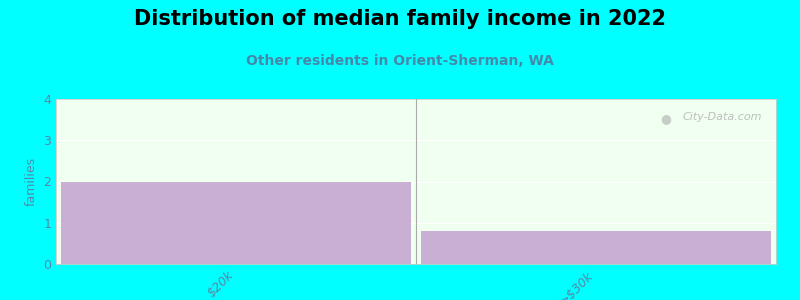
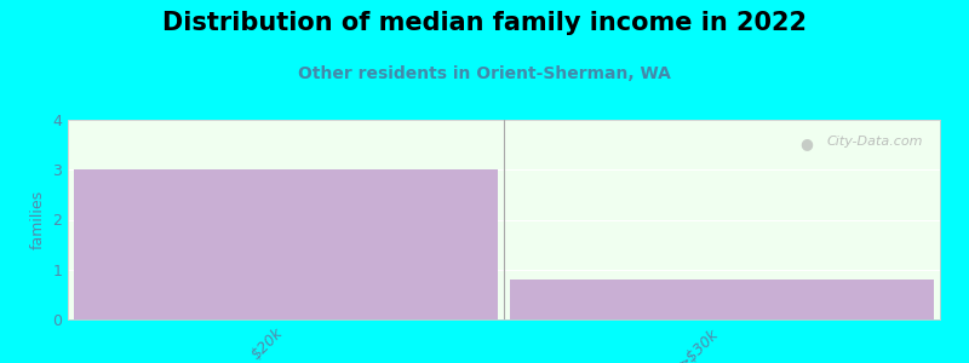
$20k: 2.0 -> 3.0
